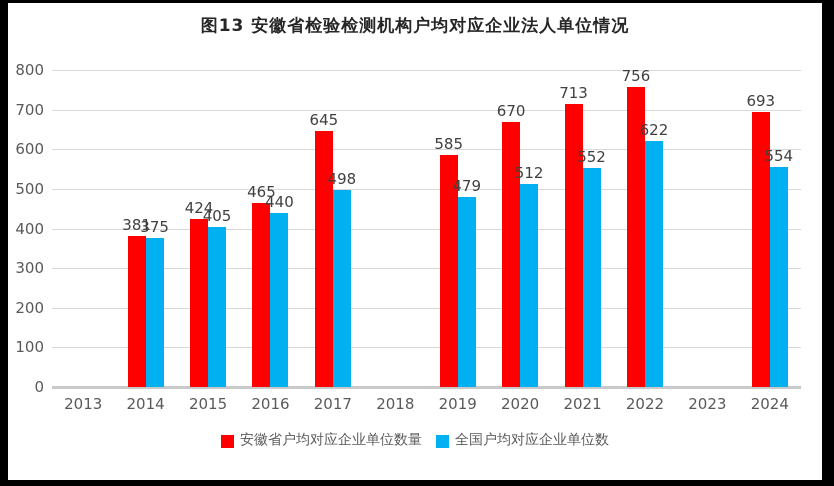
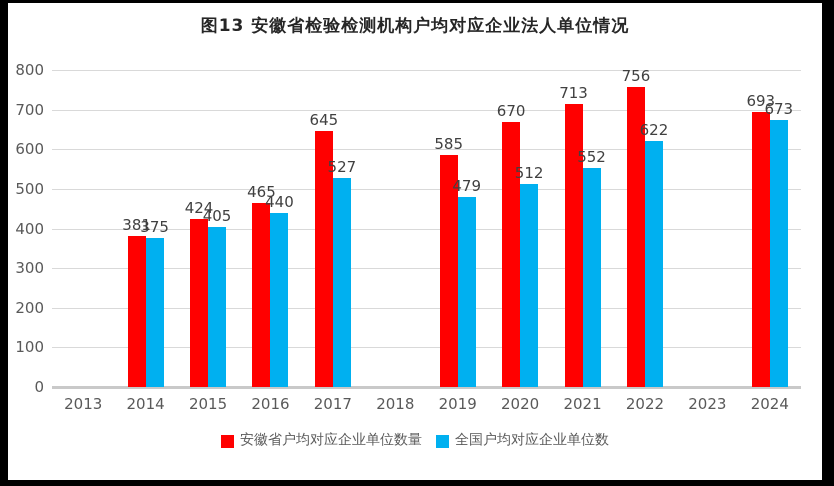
全国户均对应企业单位数/2017: 498 -> 527
全国户均对应企业单位数/2024: 554 -> 673
